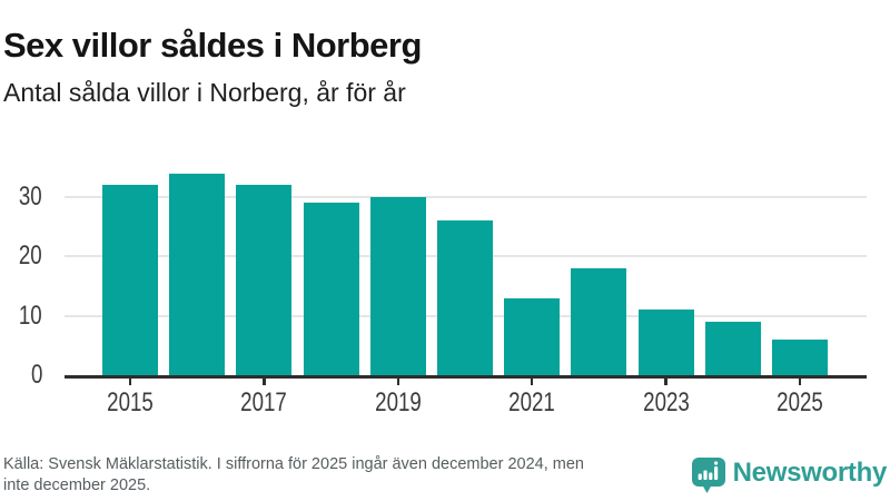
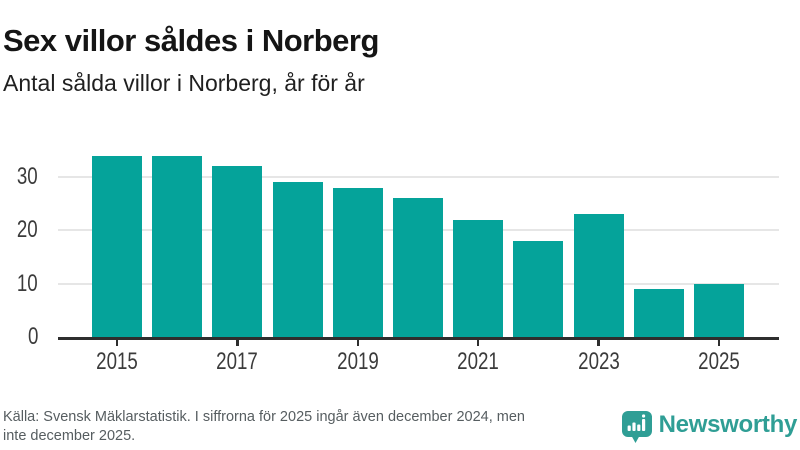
2015: 32 -> 34
2019: 30 -> 28
2021: 13 -> 22
2023: 11 -> 23
2025: 6 -> 10
